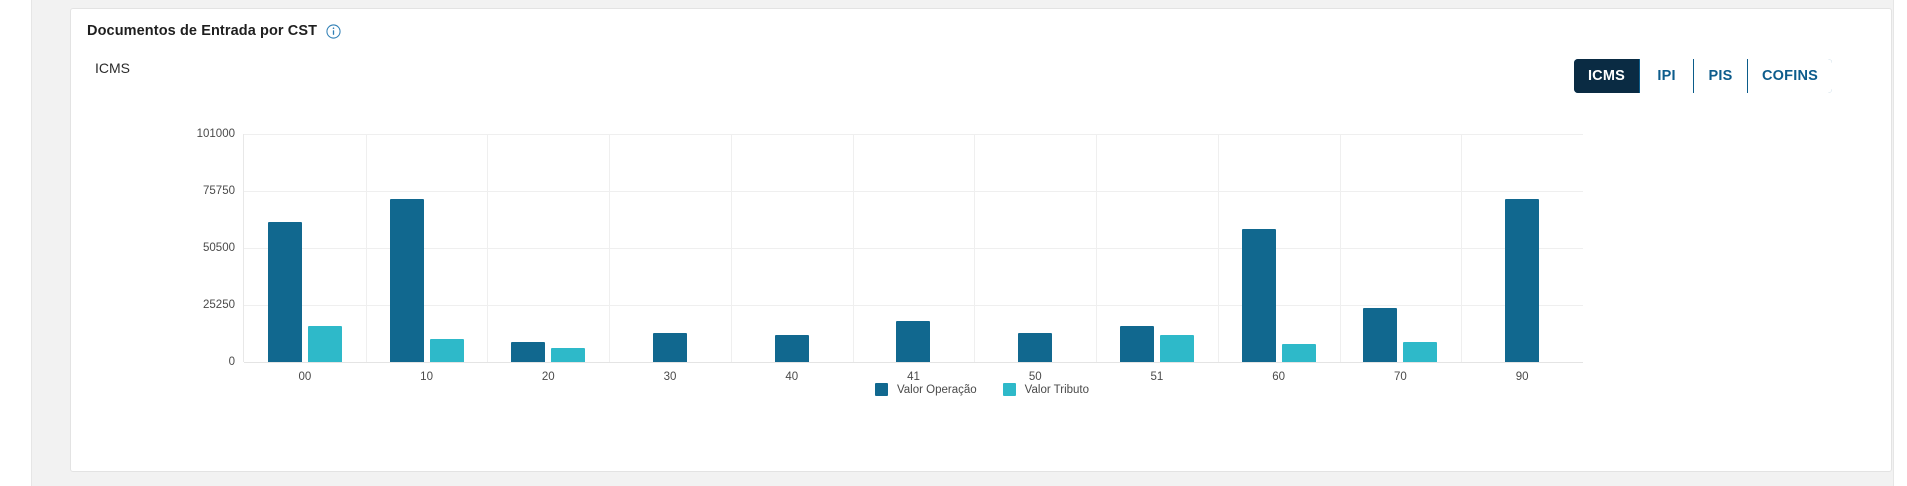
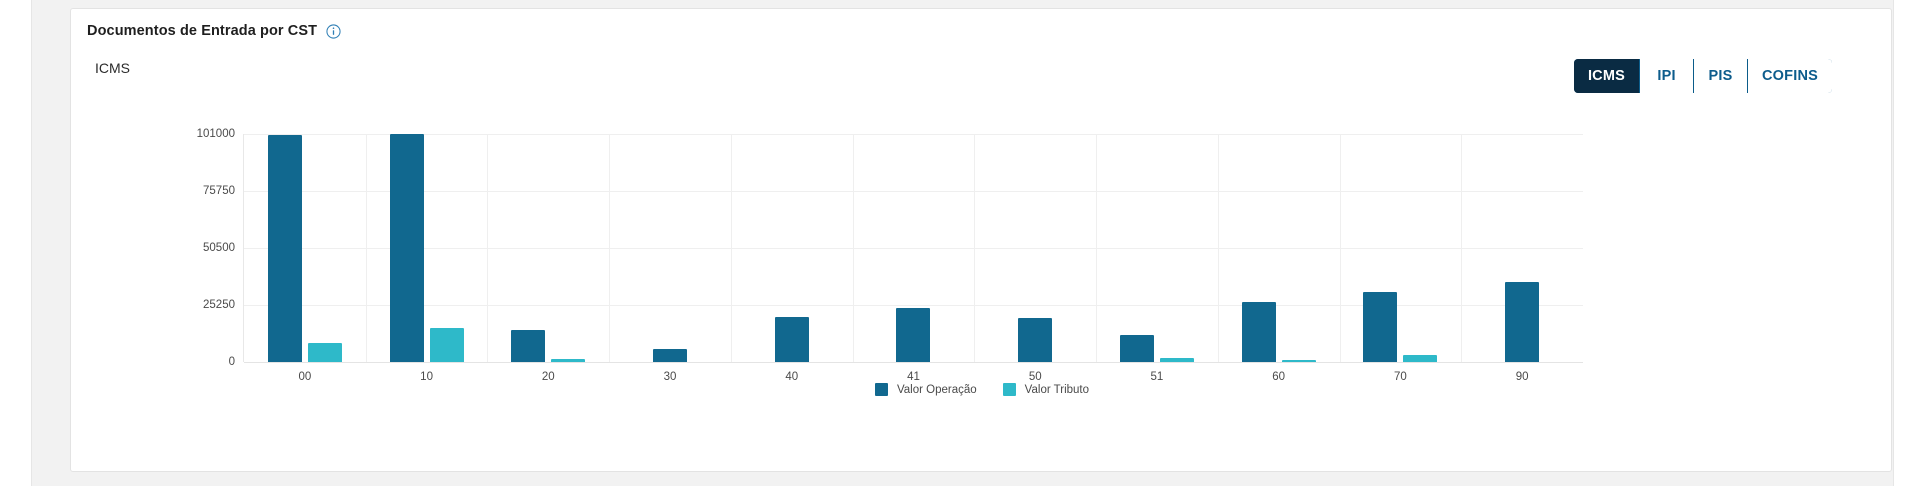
Valor Operação/00: 62000 -> 100000
Valor Tributo/00: 16000 -> 9000
Valor Operação/10: 72000 -> 101000
Valor Tributo/10: 10000 -> 15000
Valor Operação/20: 9000 -> 14000
Valor Tributo/20: 6000 -> 1000
Valor Operação/30: 13000 -> 6000
Valor Operação/40: 12000 -> 20000
Valor Operação/41: 18000 -> 24000
Valor Operação/50: 13000 -> 19000
Valor Operação/51: 16000 -> 12000
Valor Tributo/51: 12000 -> 2000
Valor Operação/60: 59000 -> 26000
Valor Tributo/60: 8000 -> 1000
Valor Operação/70: 24000 -> 31000
Valor Tributo/70: 9000 -> 3000
Valor Operação/90: 72000 -> 35000
